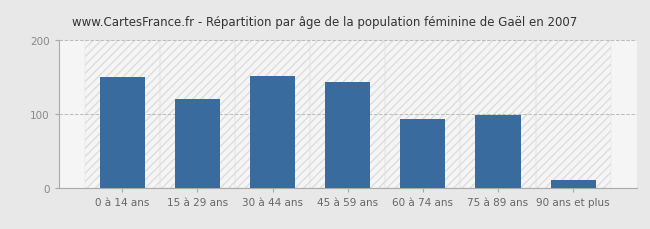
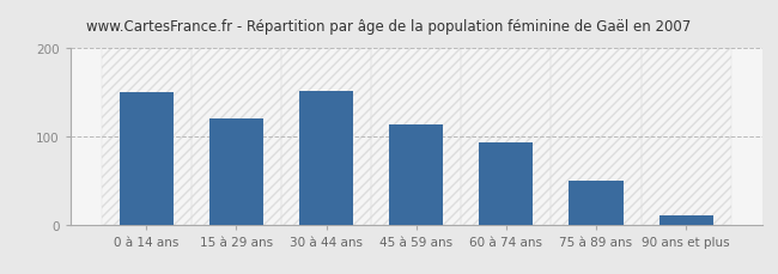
45 à 59 ans: 143 -> 114
75 à 89 ans: 99 -> 50
